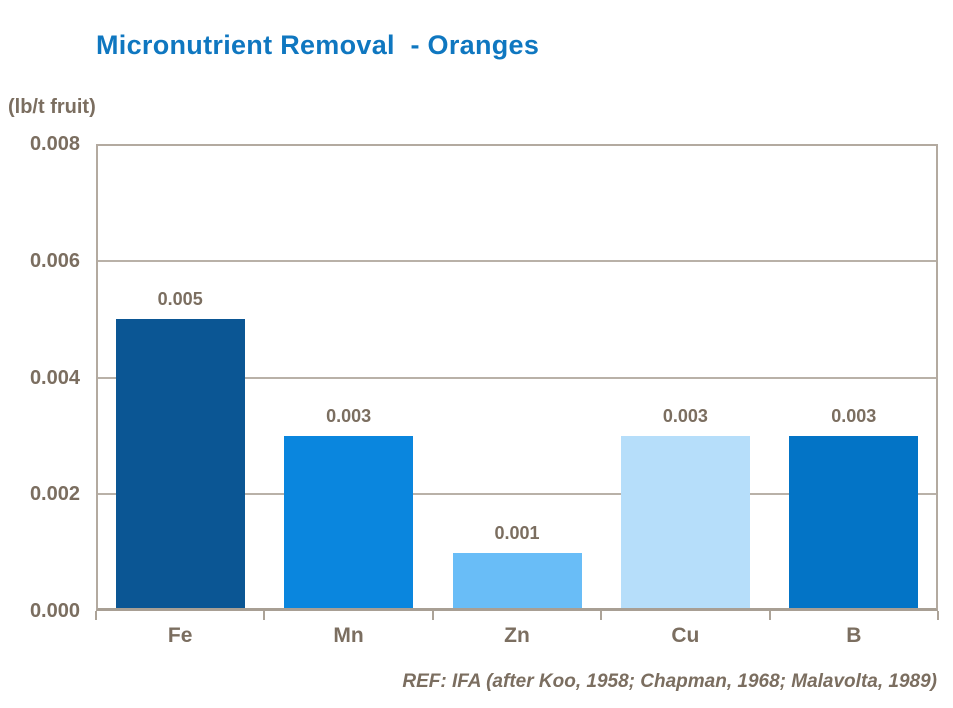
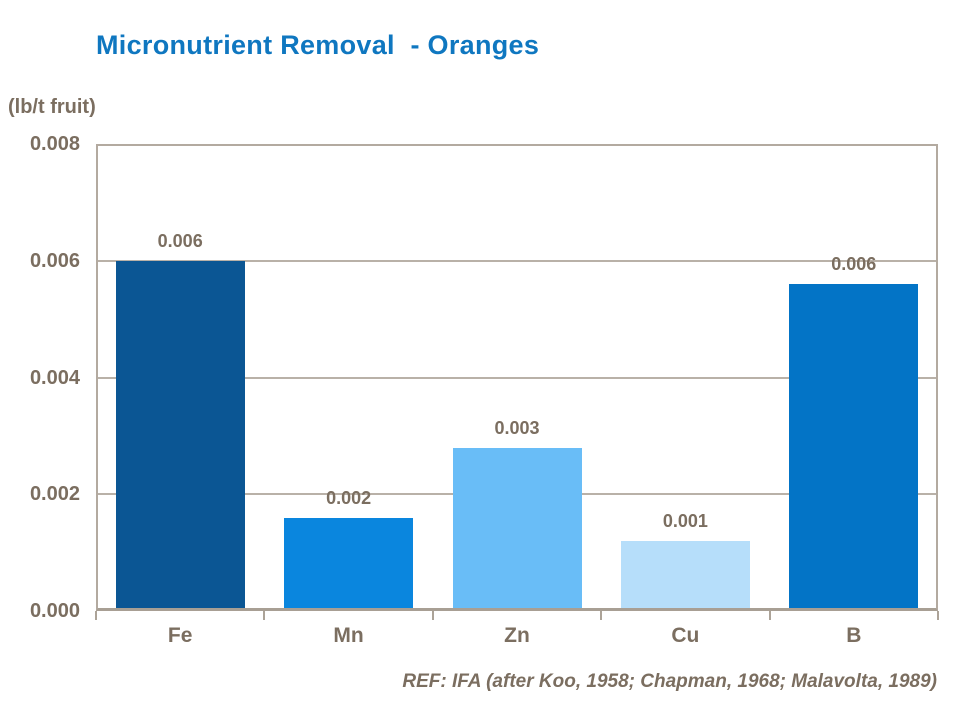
Fe: 0.005 -> 0.006
Mn: 0.003 -> 0.002
Zn: 0.001 -> 0.003
Cu: 0.003 -> 0.001
B: 0.003 -> 0.006
